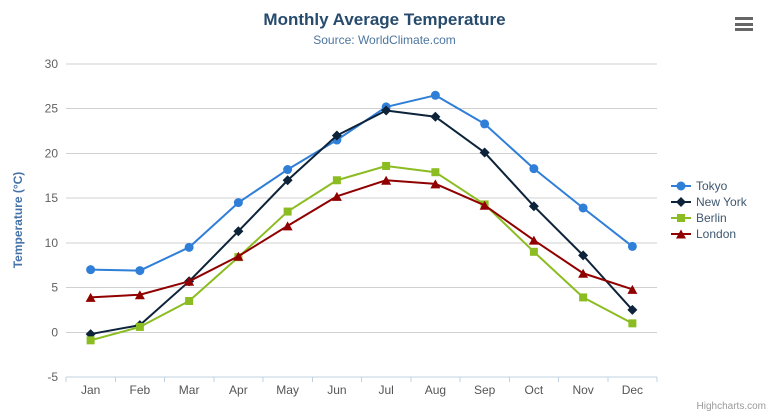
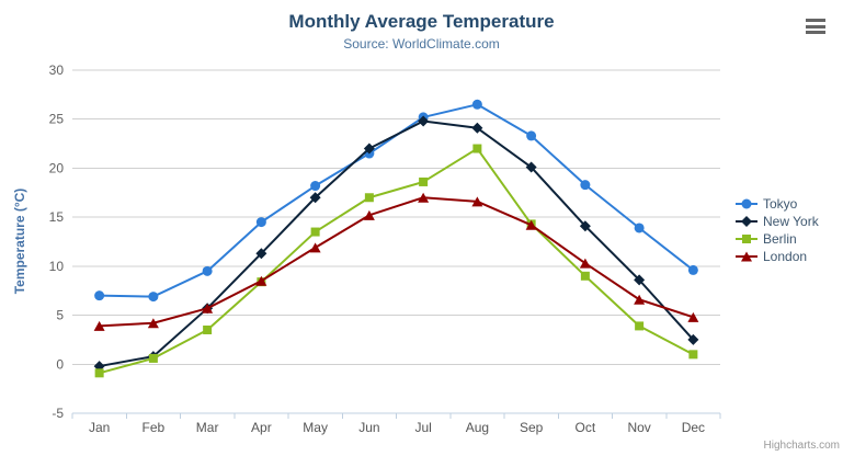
Berlin/Aug: 18 -> 22
